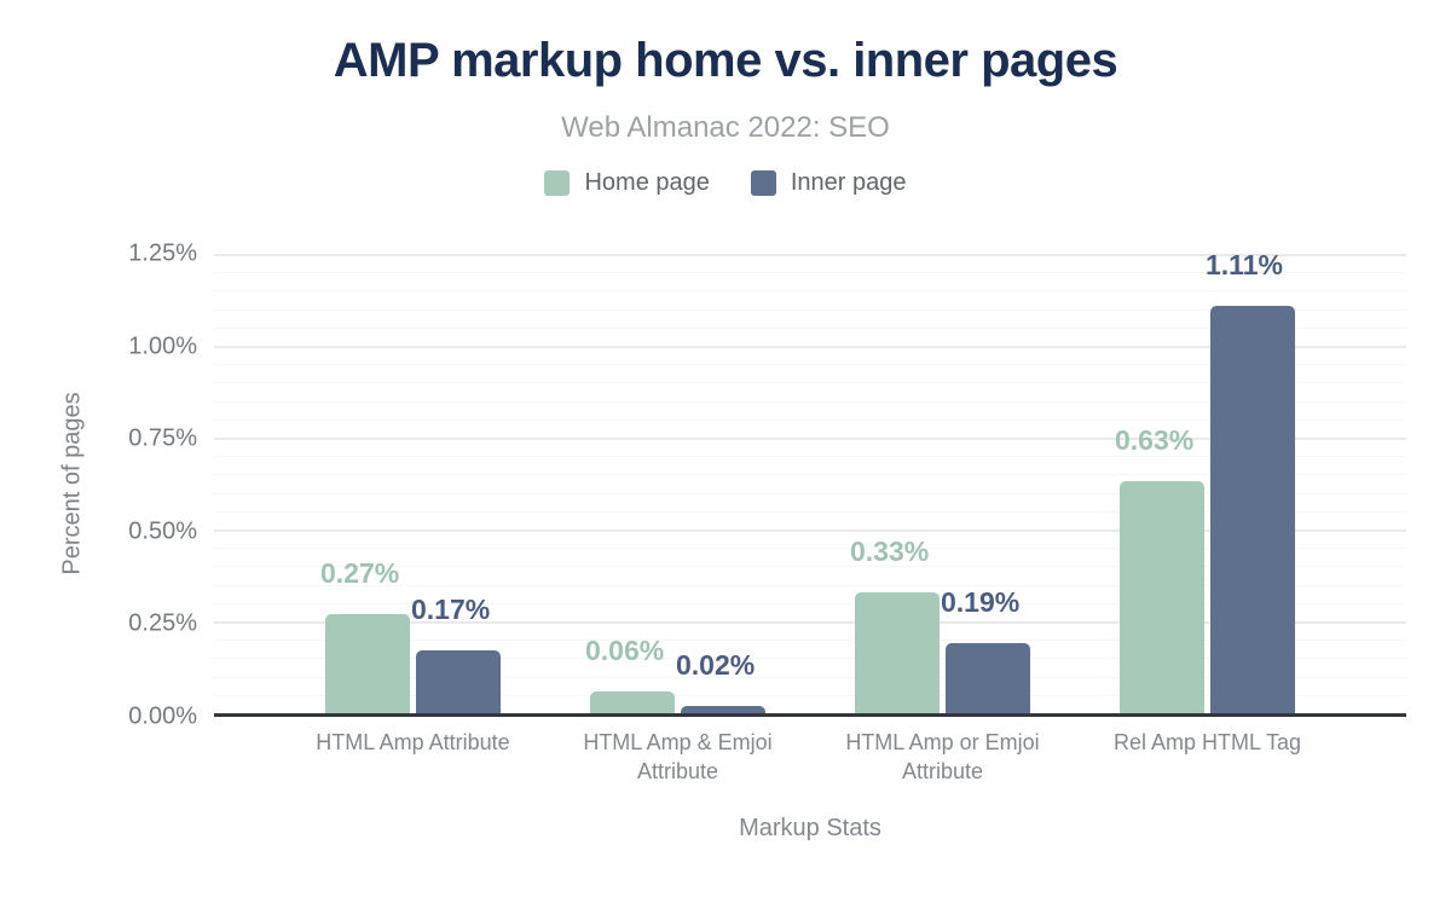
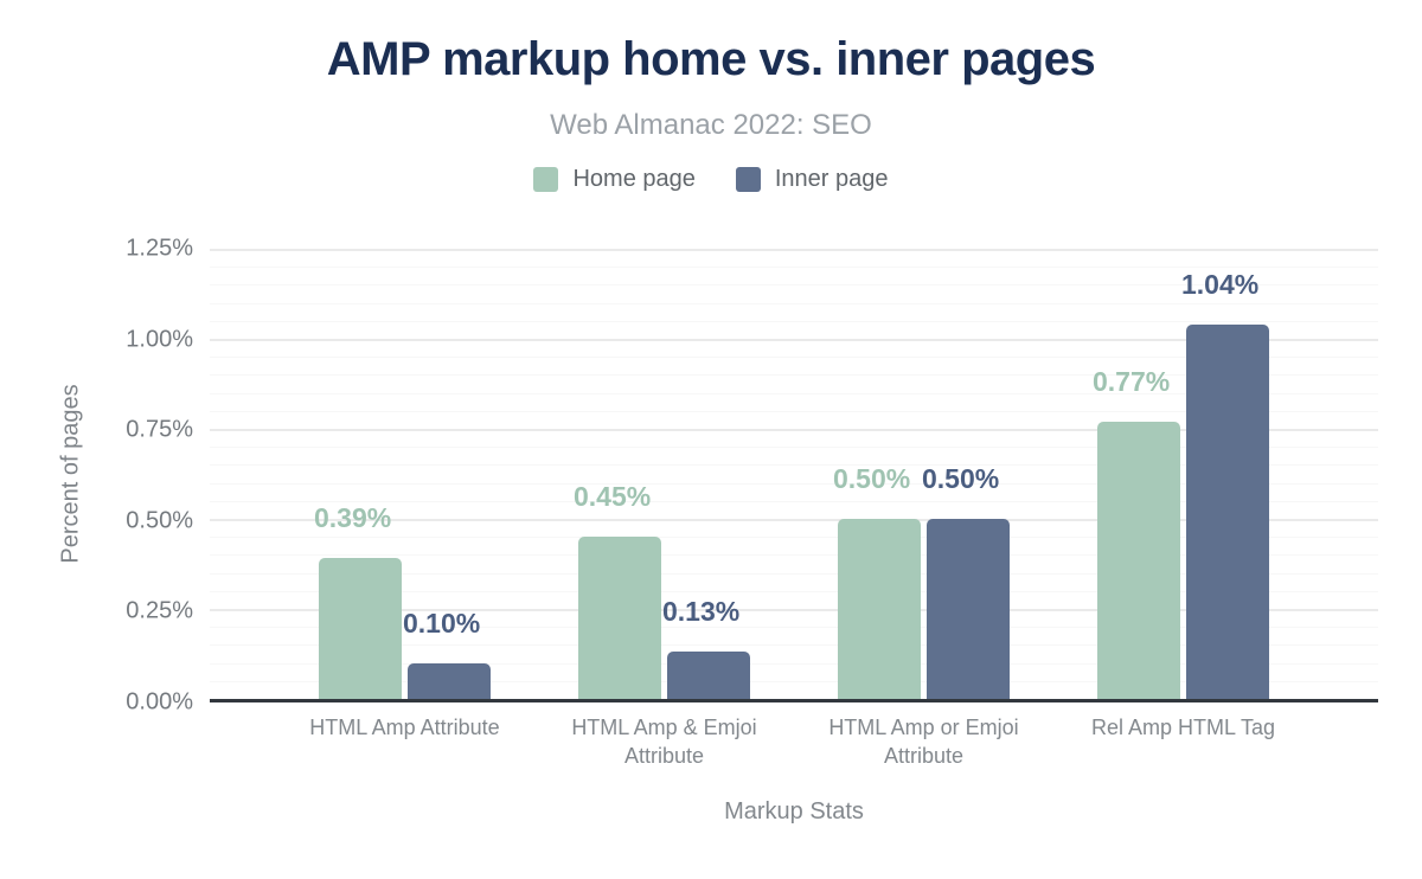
Home page/HTML Amp Attribute: 0.27% -> 0.39%
Inner page/HTML Amp Attribute: 0.17% -> 0.10%
Home page/HTML Amp & Emjoi Attribute: 0.06% -> 0.45%
Inner page/HTML Amp & Emjoi Attribute: 0.02% -> 0.13%
Home page/HTML Amp or Emjoi Attribute: 0.33% -> 0.50%
Inner page/HTML Amp or Emjoi Attribute: 0.19% -> 0.50%
Home page/Rel Amp HTML Tag: 0.63% -> 0.77%
Inner page/Rel Amp HTML Tag: 1.11% -> 1.04%
